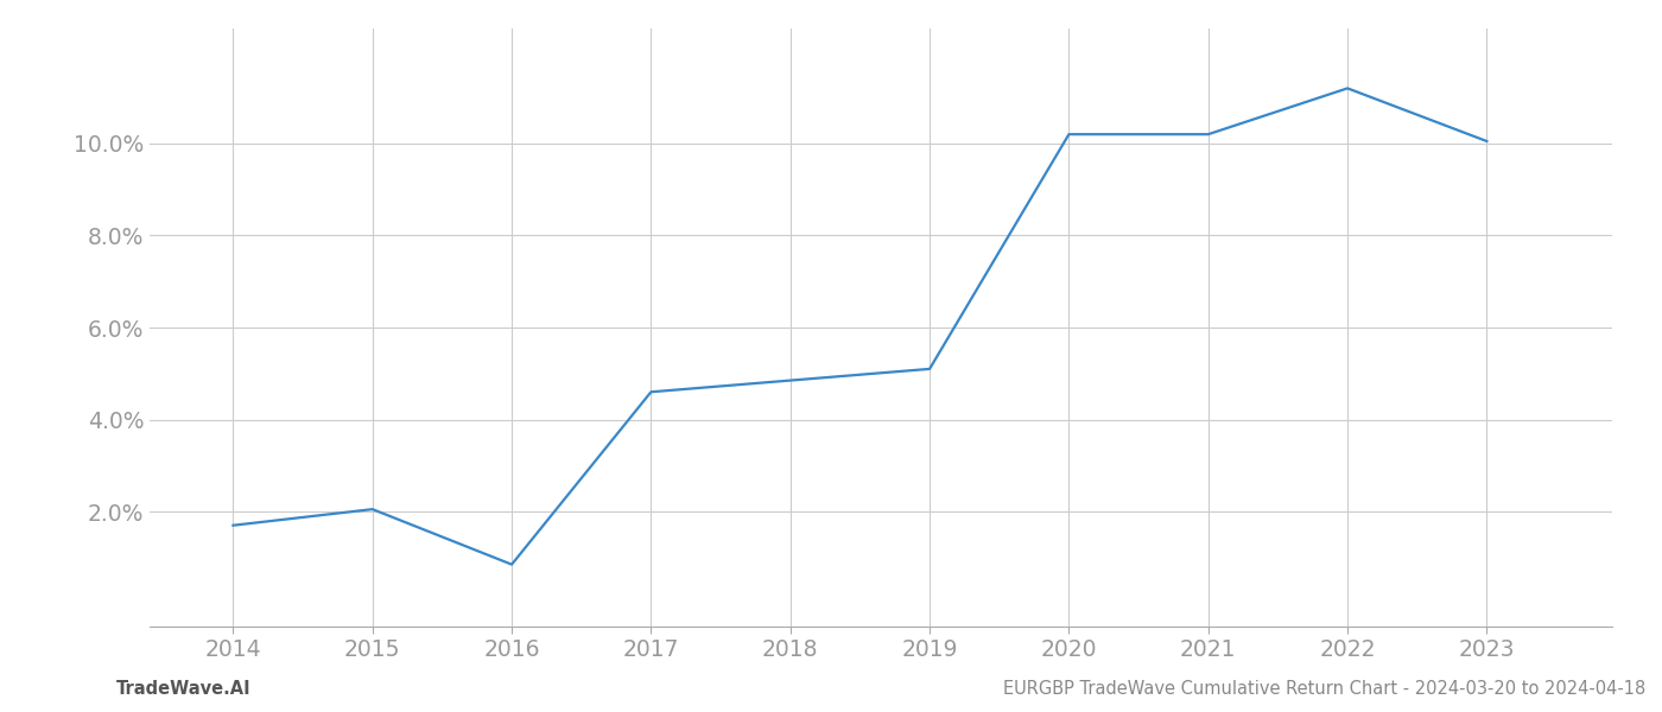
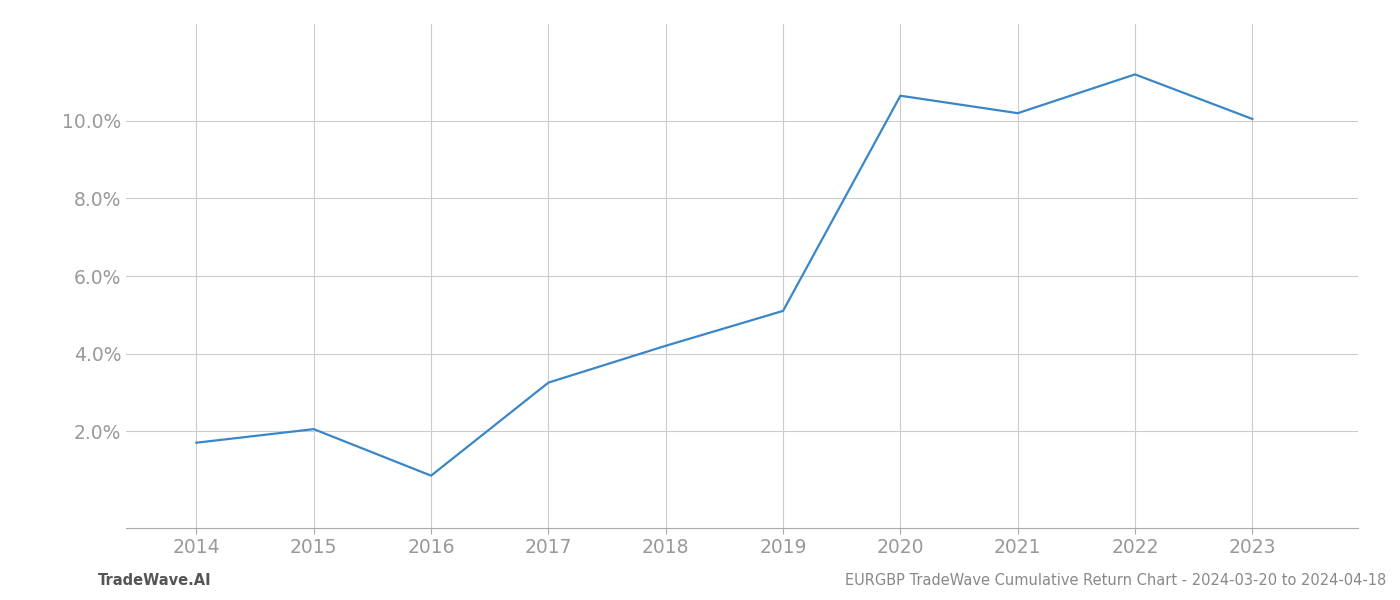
2017: 4.60% -> 3.25%
2018: 4.85% -> 4.20%
2020: 10.20% -> 10.65%
